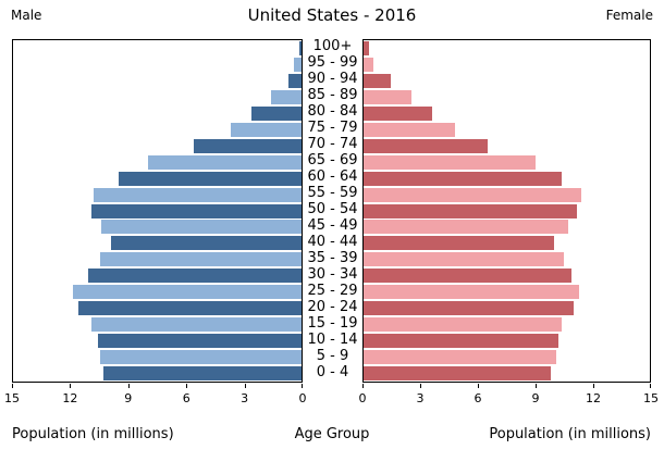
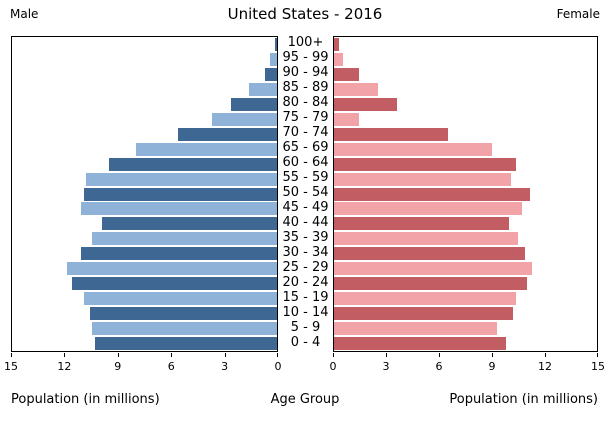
Female/75 - 79: 4.8 -> 1.4
Female/55 - 59: 11.4 -> 10.1
Male/45 - 49: 10.4 -> 11.1
Female/5 - 9: 10.1 -> 9.3
